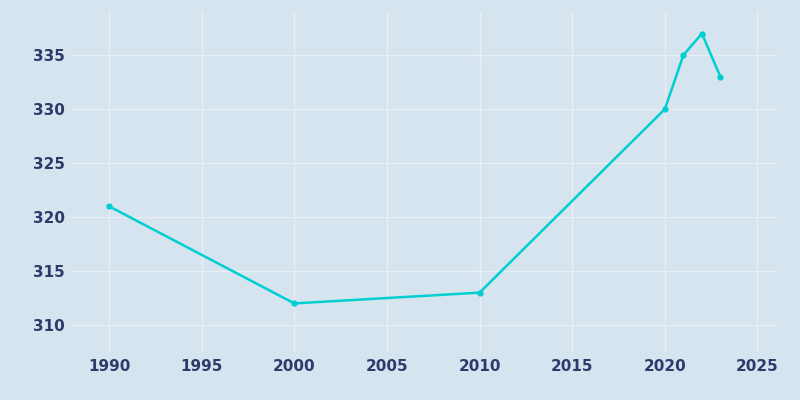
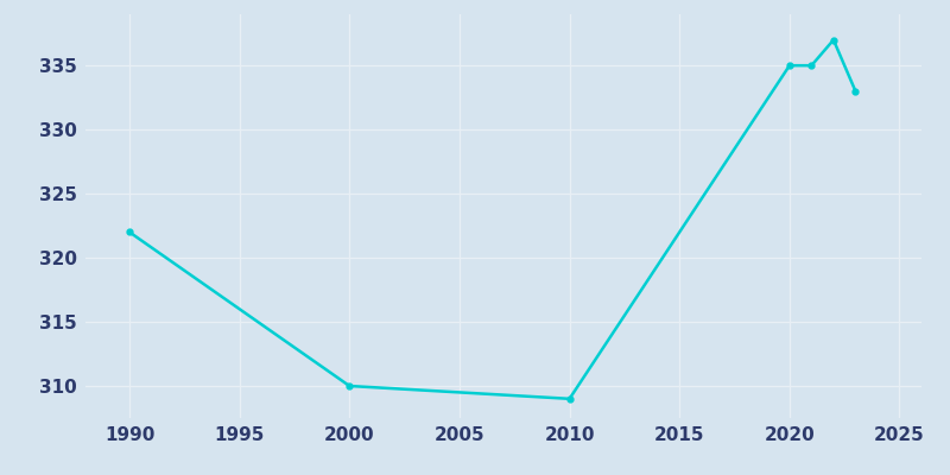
1990: 321 -> 322
2000: 312 -> 310
2010: 313 -> 309
2020: 330 -> 335
